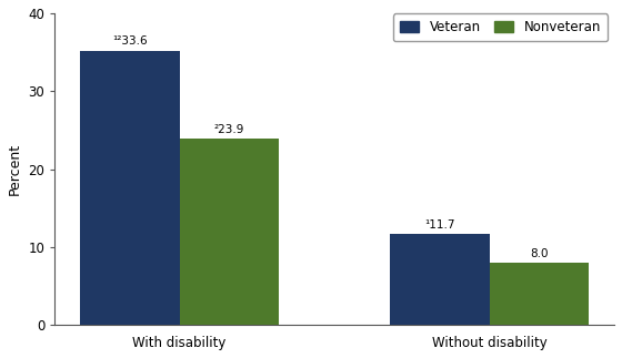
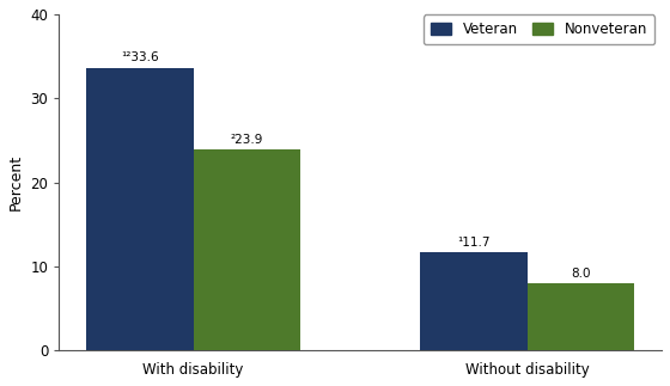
Veteran/With disability: 35.2 -> 33.6
